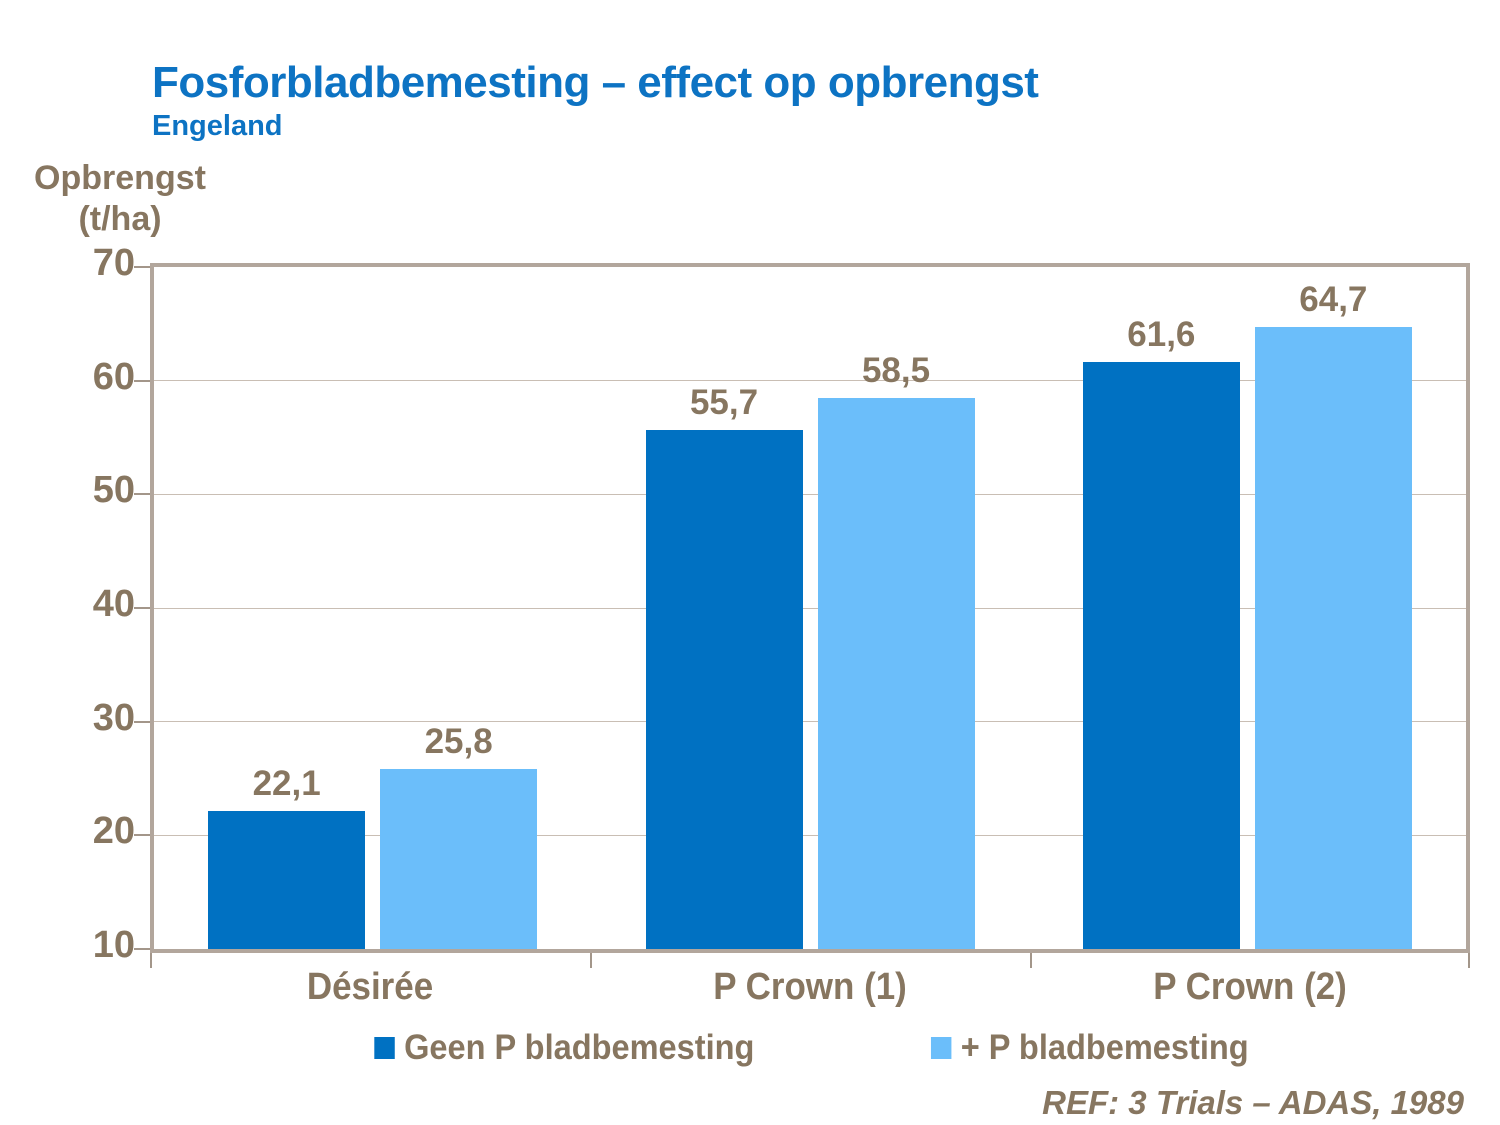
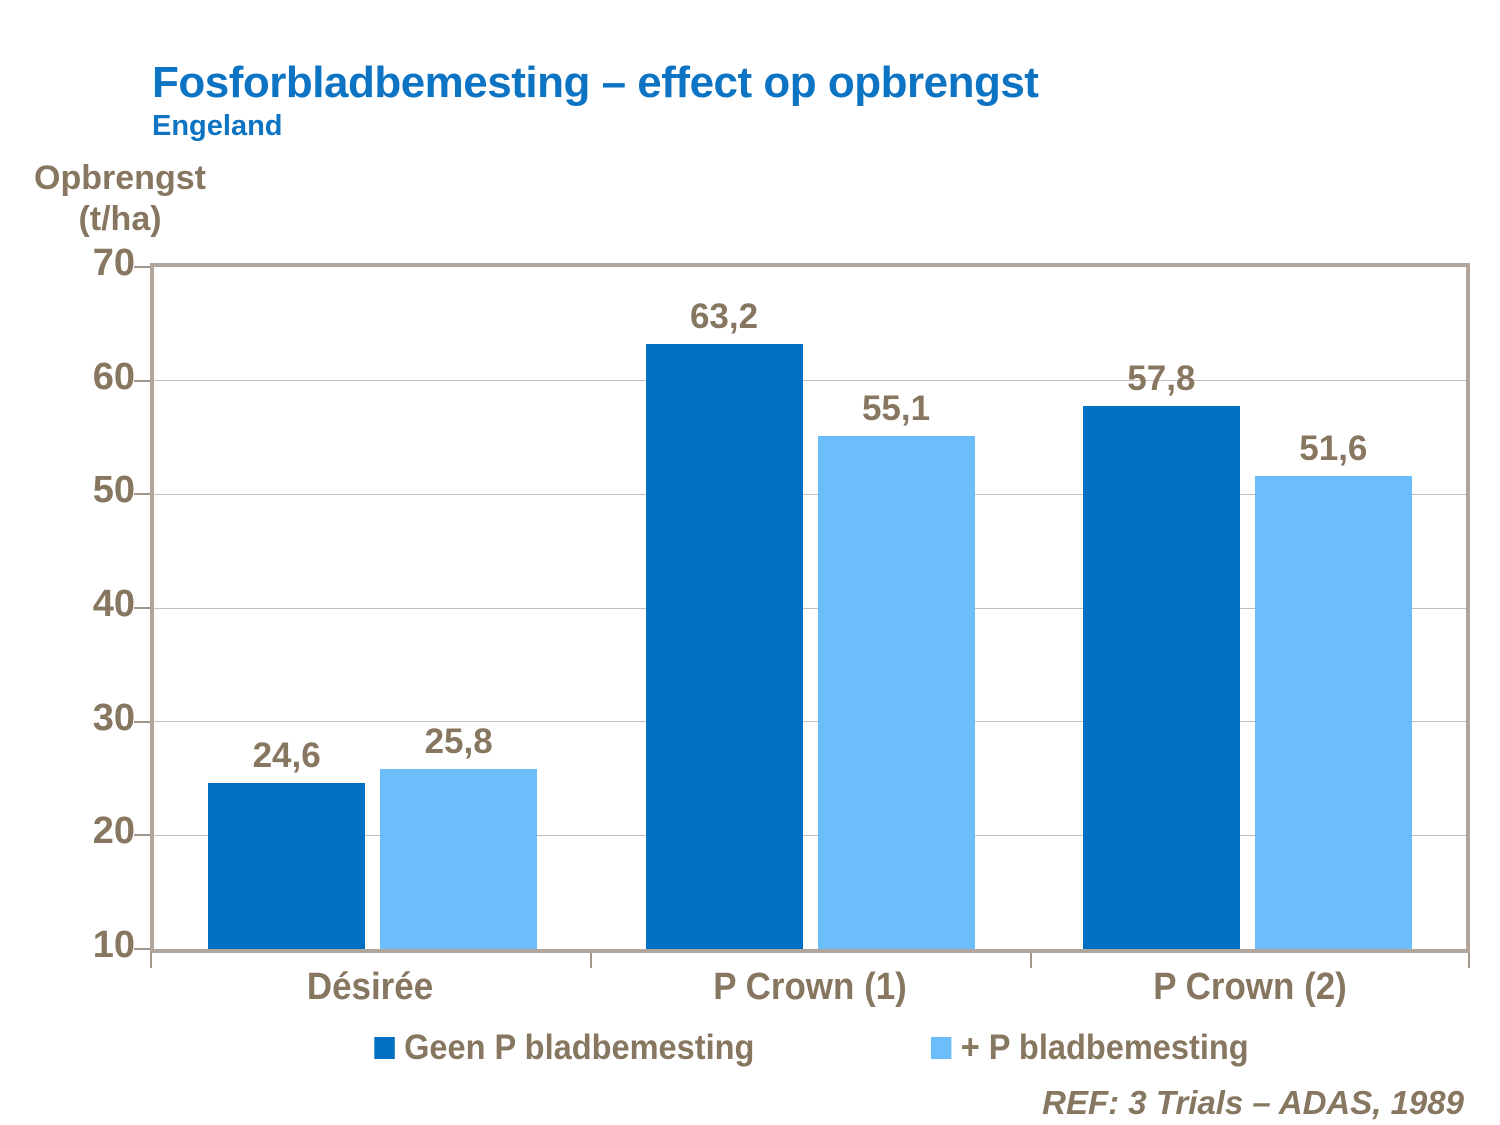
Geen P bladbemesting/Désirée: 22,1 -> 24,6
Geen P bladbemesting/P Crown (1): 55,7 -> 63,2
+ P bladbemesting/P Crown (1): 58,5 -> 55,1
Geen P bladbemesting/P Crown (2): 61,6 -> 57,8
+ P bladbemesting/P Crown (2): 64,7 -> 51,6
